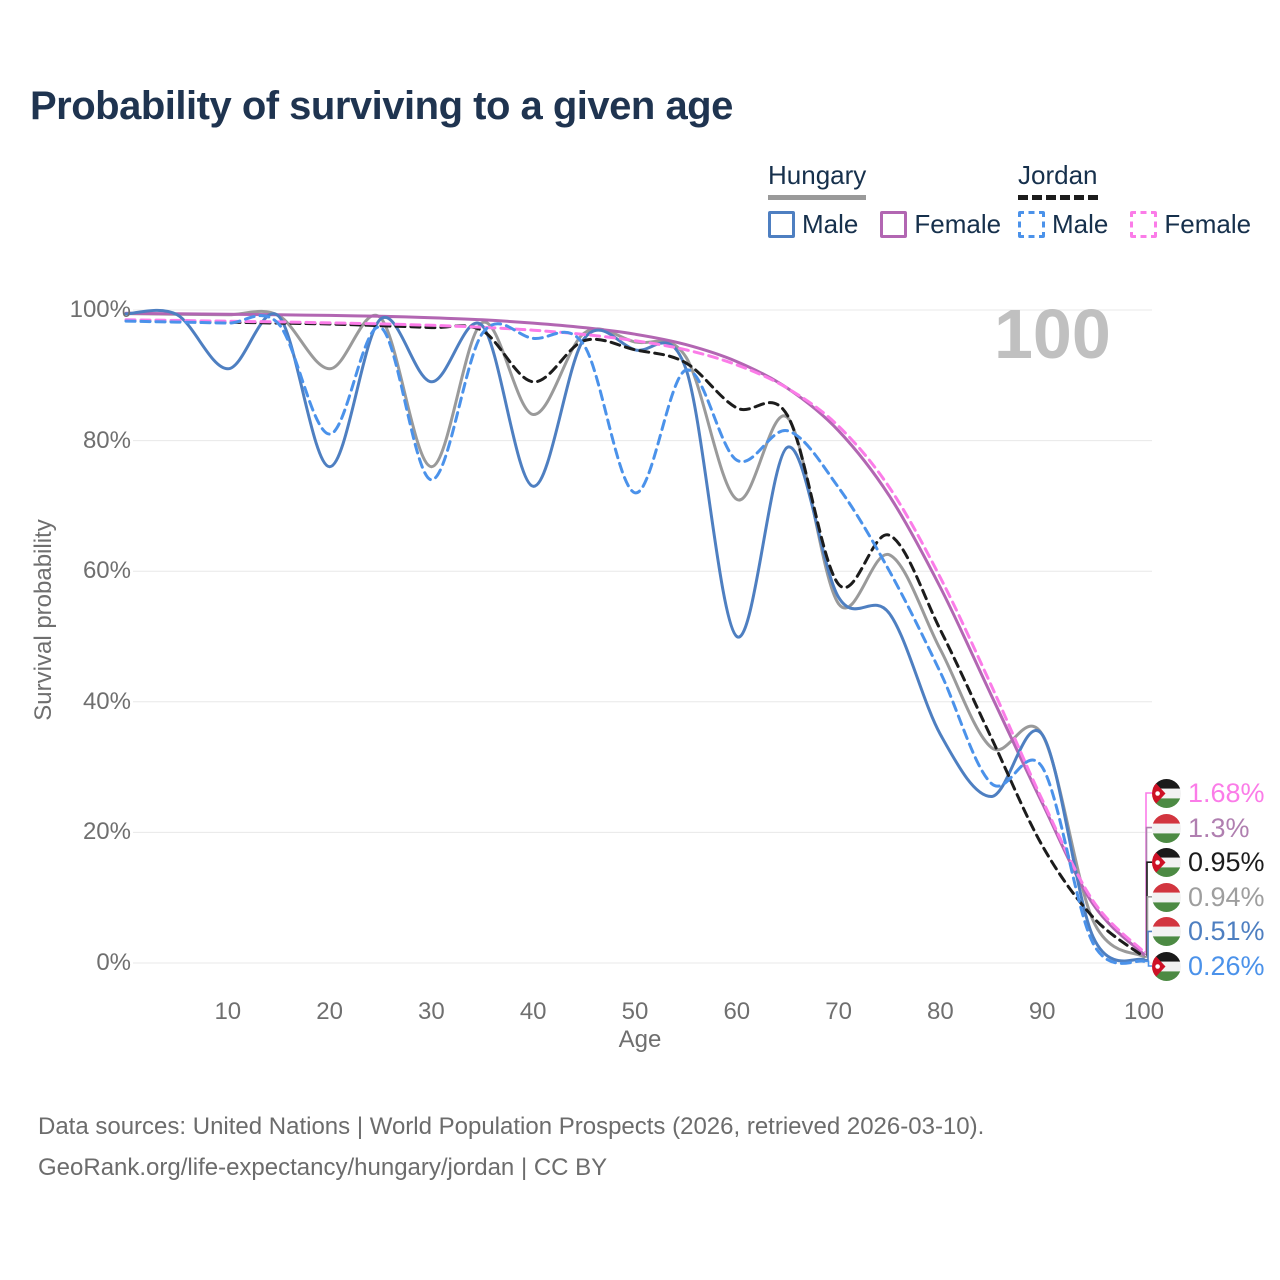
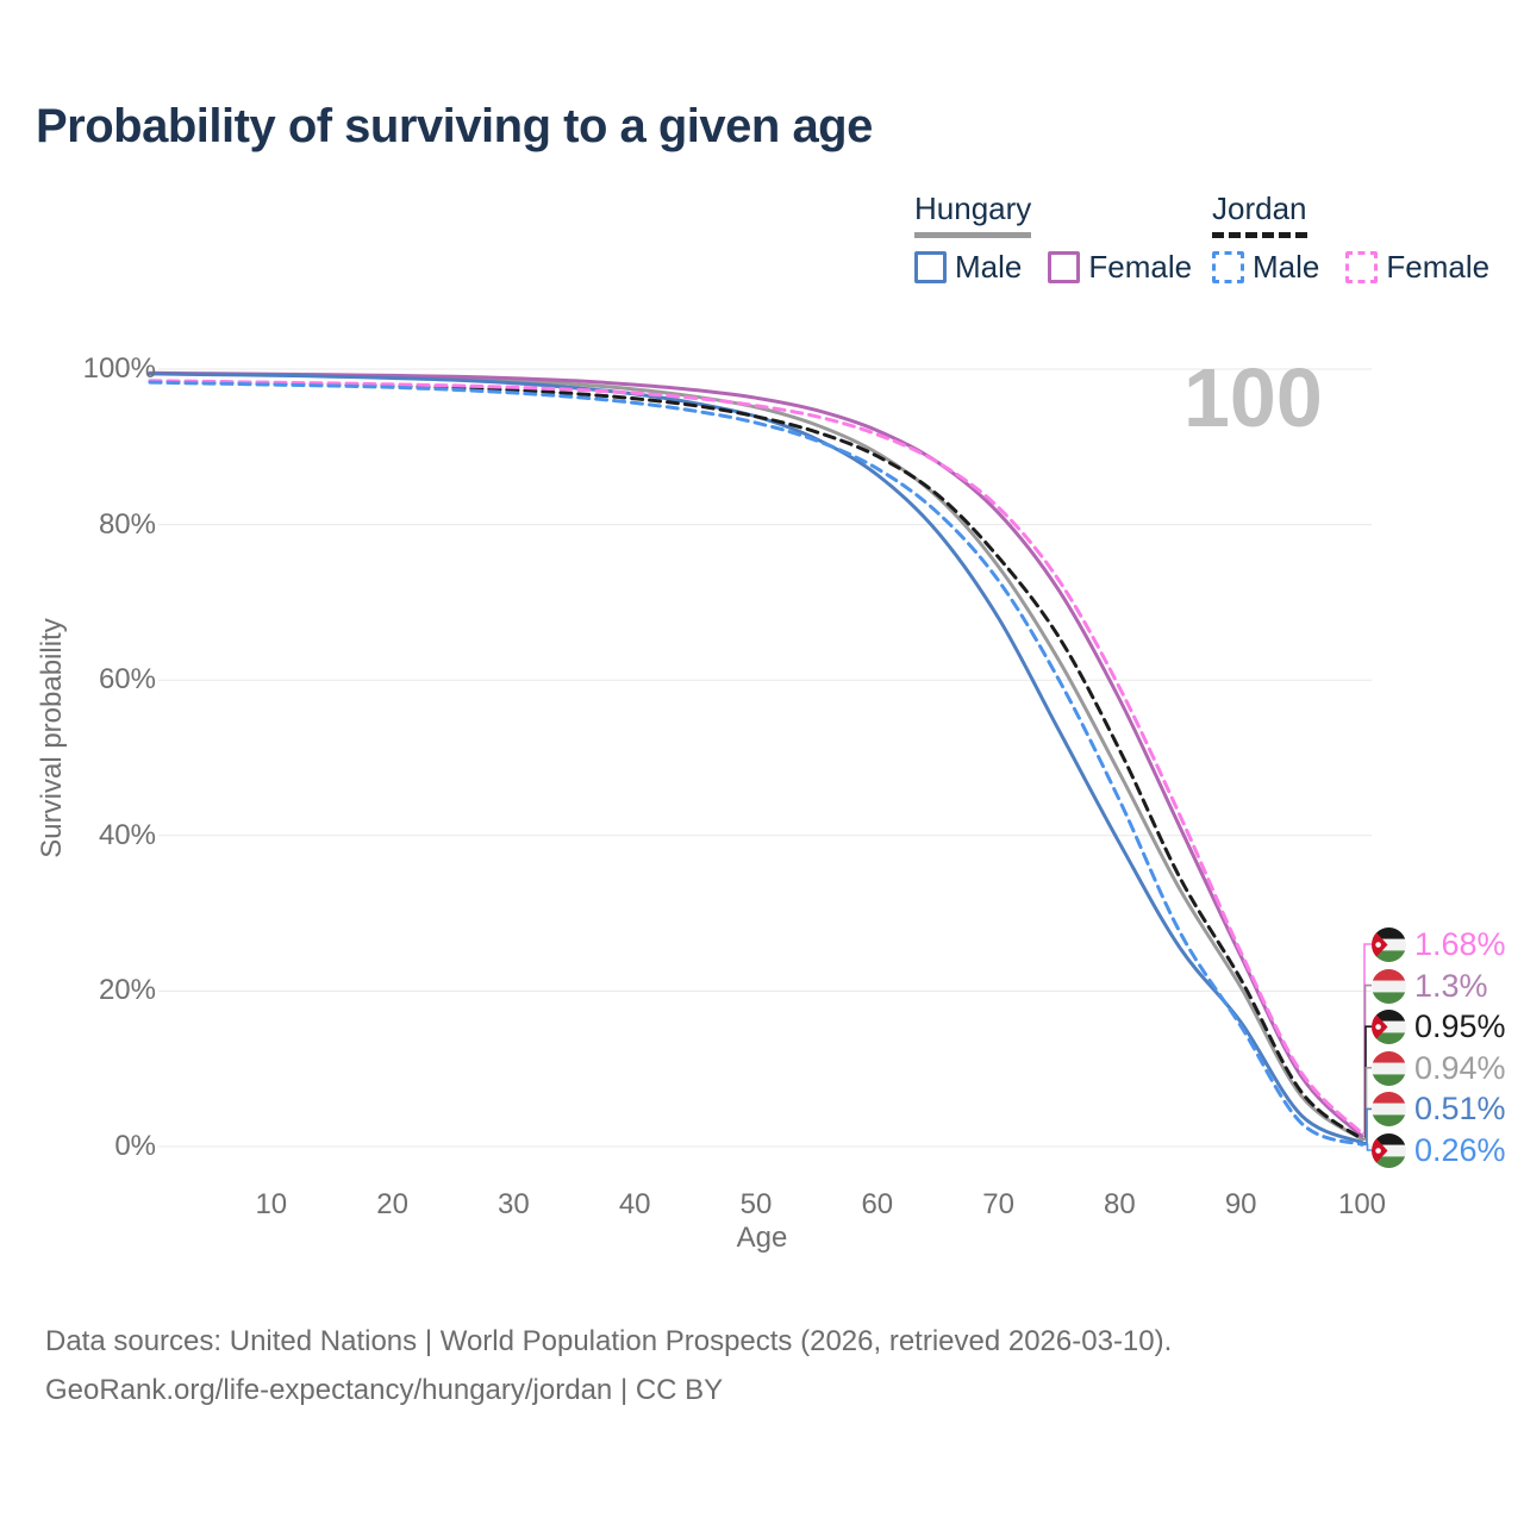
Hungary Male/10: 91% -> 99%
Hungary/20: 91% -> 99%
Hungary Male/20: 76% -> 99%
Jordan Male/20: 81% -> 98%
Hungary/30: 76% -> 98%
Hungary Male/30: 89% -> 98%
Jordan Male/30: 74% -> 97%
Hungary/40: 84% -> 97%
Hungary Male/40: 73% -> 97%
Jordan/40: 89% -> 96%
Jordan Male/50: 72% -> 93%
Hungary/60: 71% -> 89%
Hungary Male/60: 50% -> 86%
Jordan/60: 85% -> 89%
Jordan Male/60: 77% -> 87%
Hungary/70: 55% -> 75%
Hungary Male/70: 56% -> 68%
Jordan/70: 58% -> 76%
Hungary Male/80: 35% -> 39%
Hungary/90: 35% -> 20%
Hungary Male/90: 35% -> 16%
Jordan/90: 18% -> 22%
Jordan Male/90: 30% -> 16%
